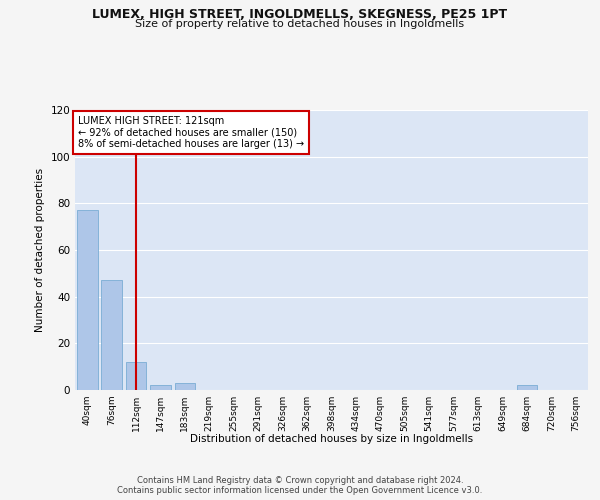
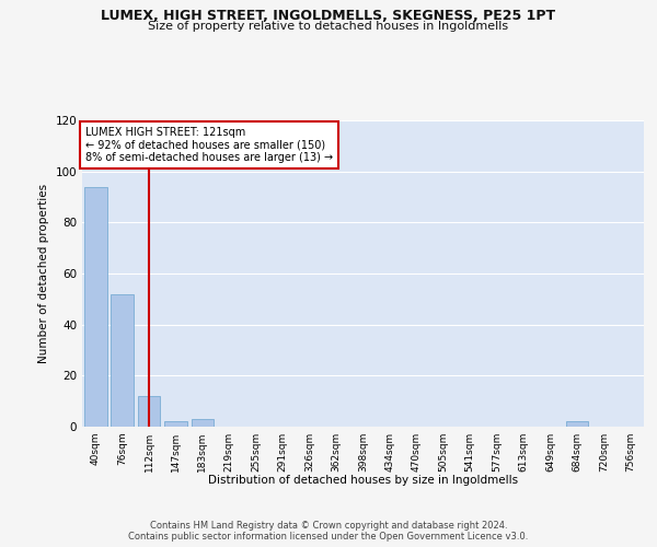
40sqm: 77 -> 94
76sqm: 47 -> 52
